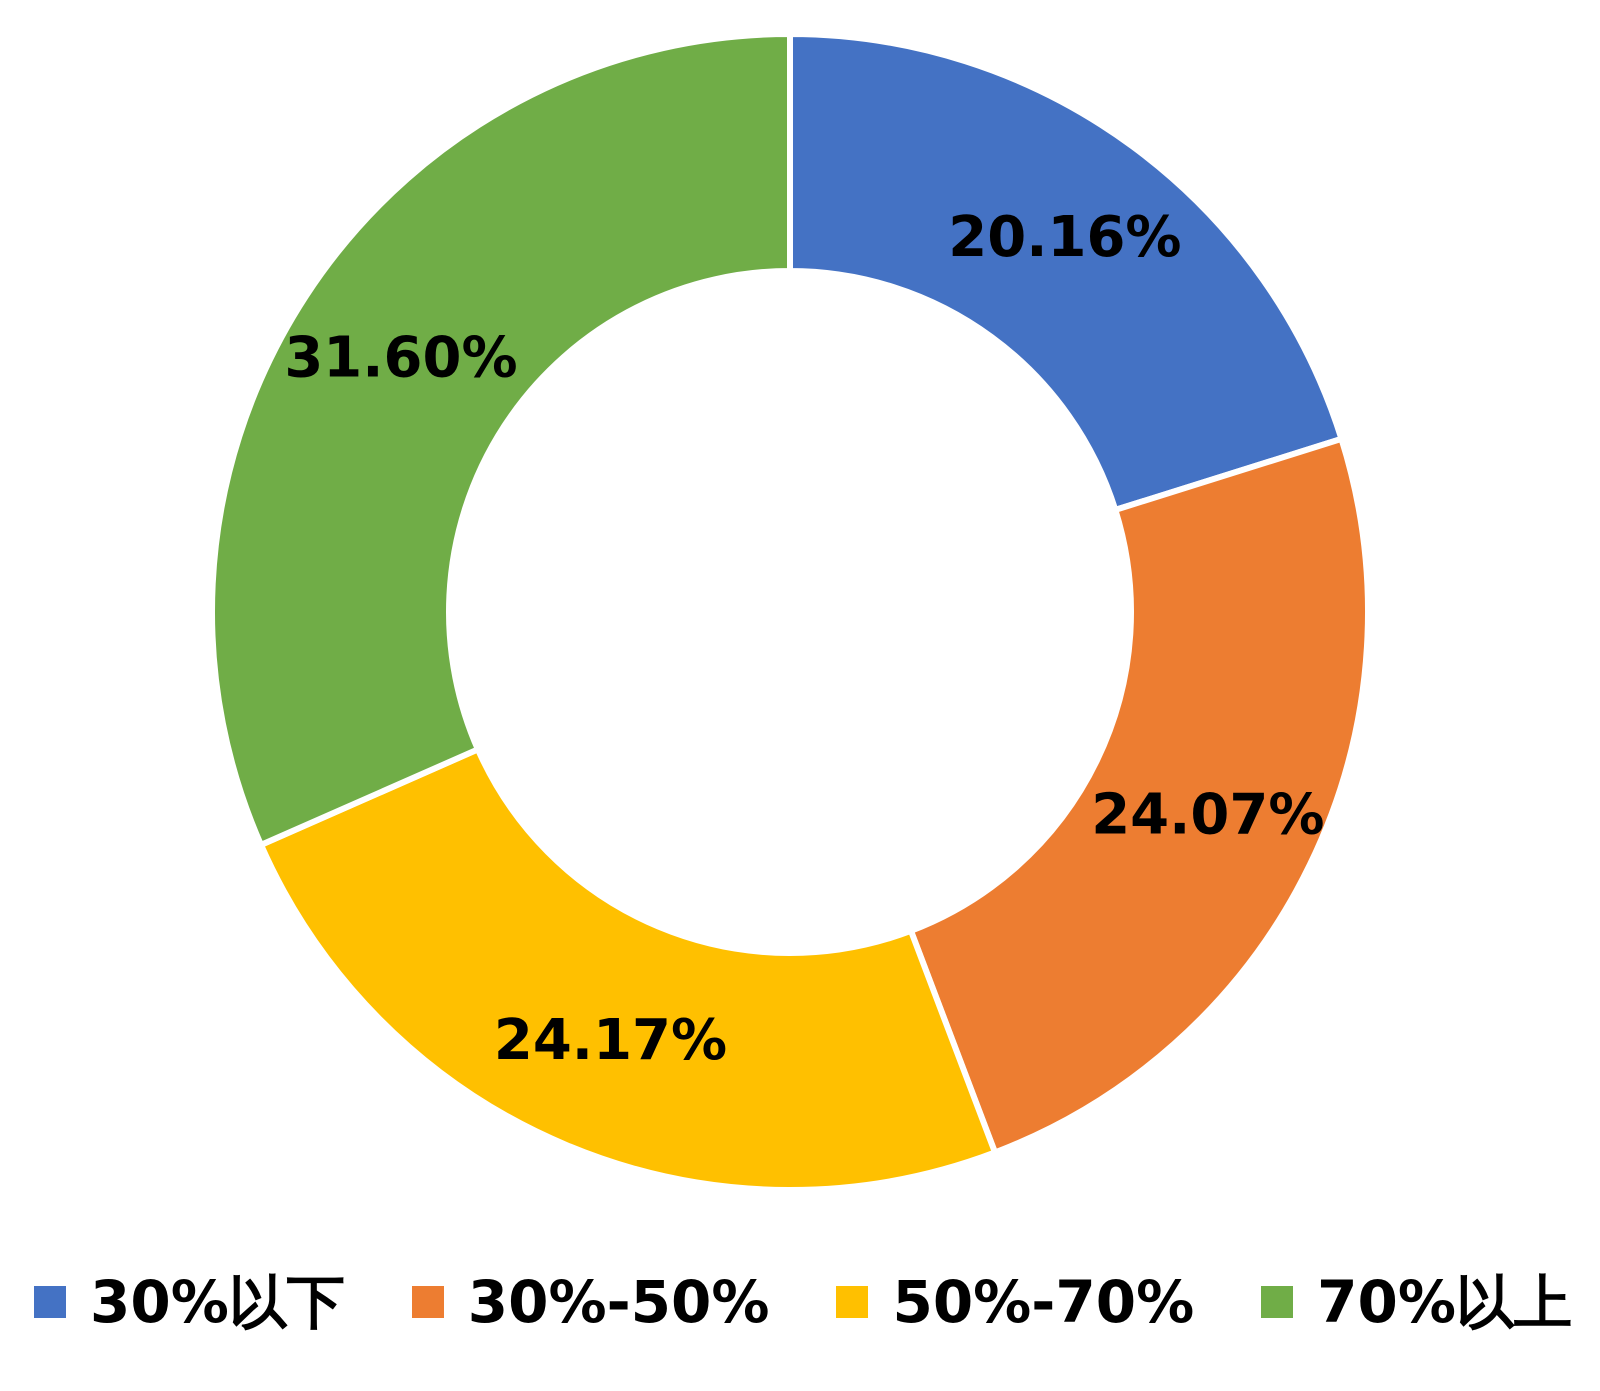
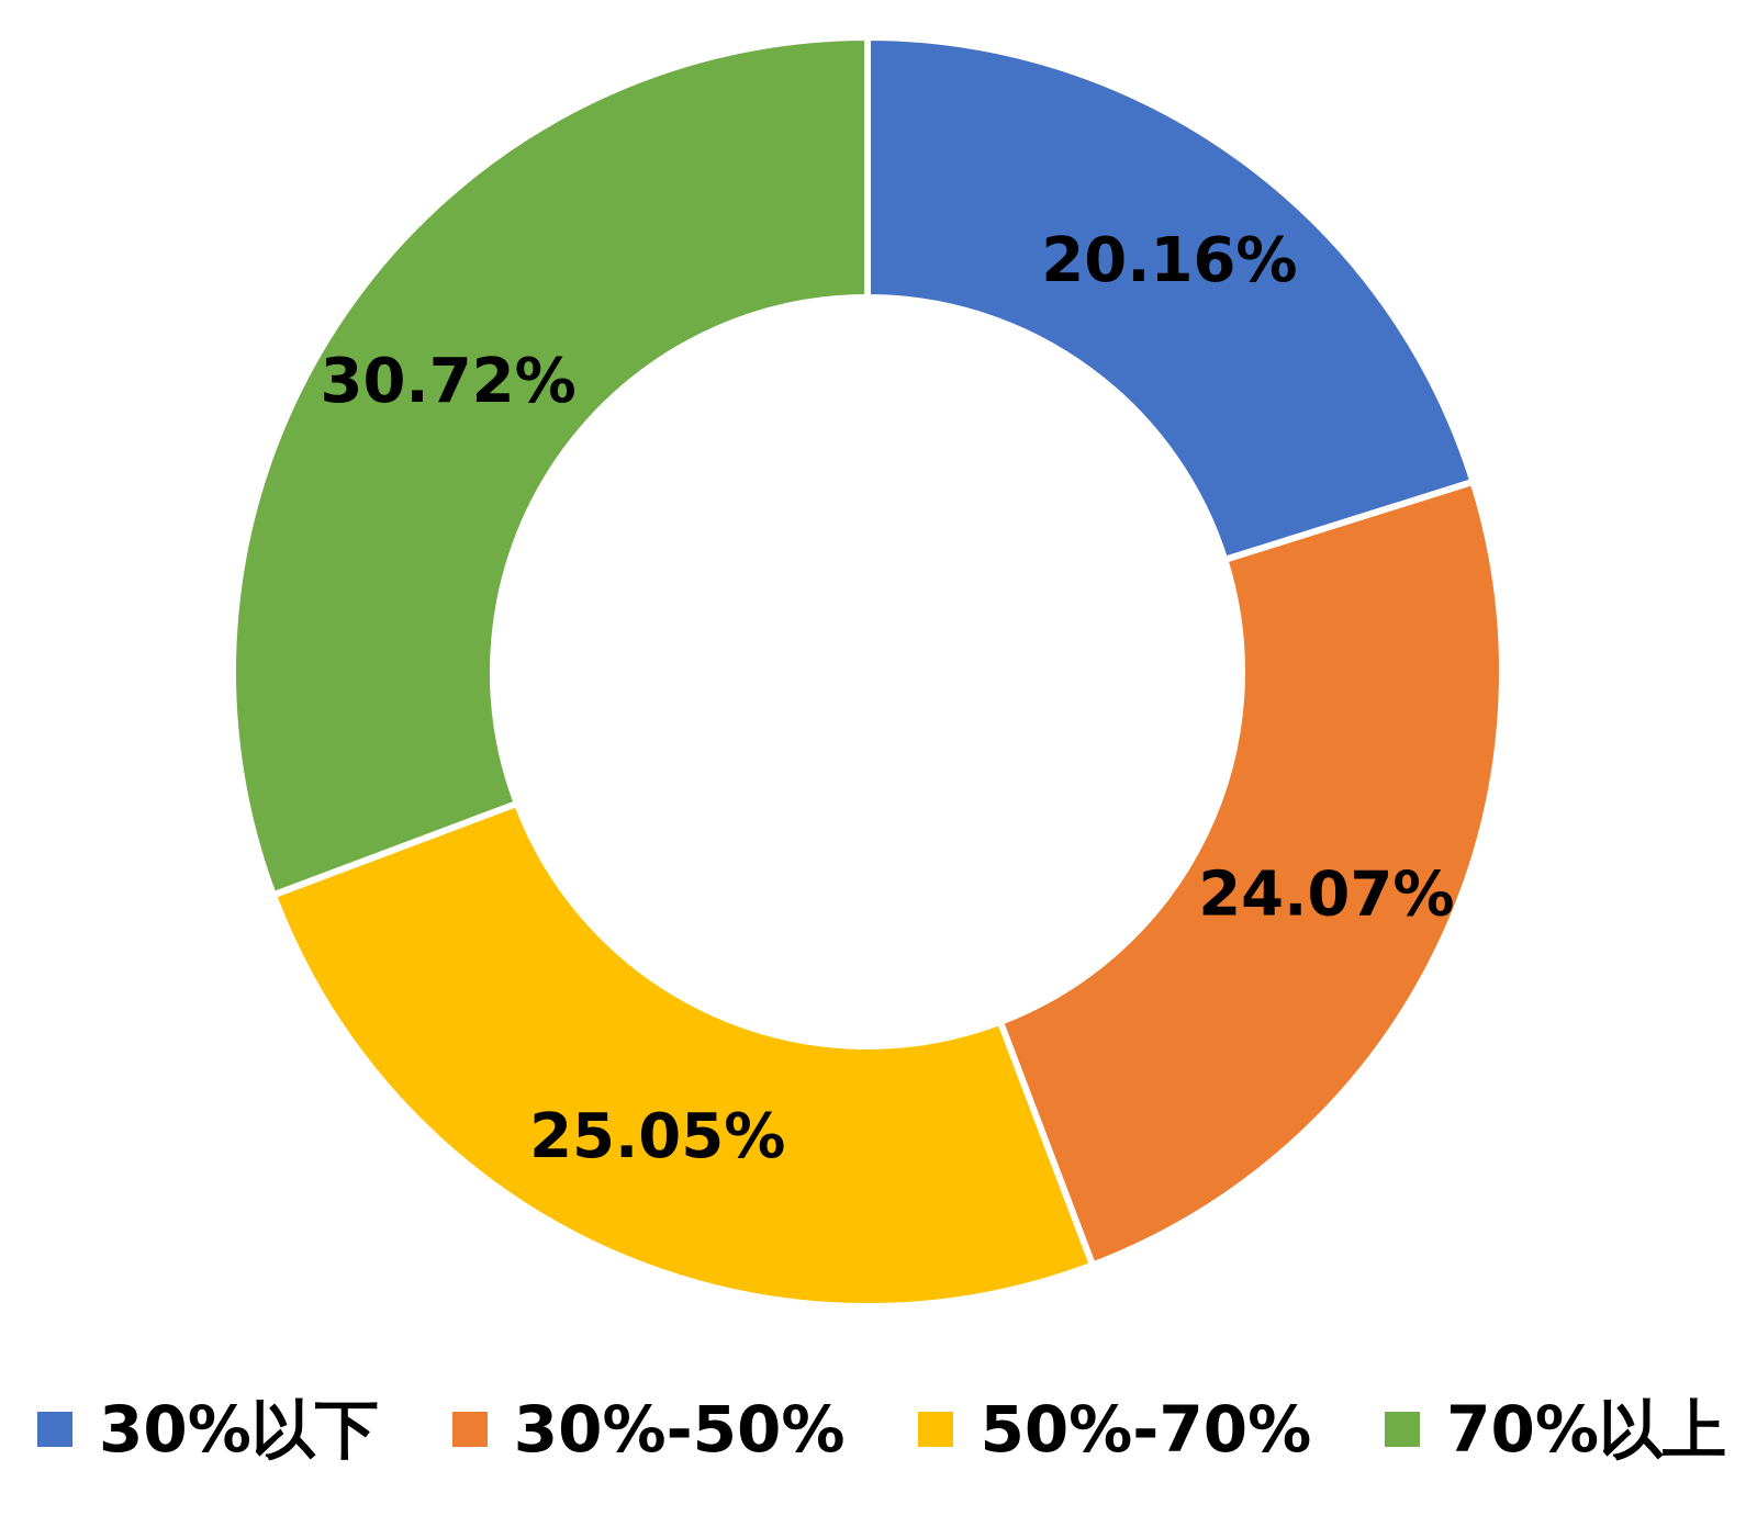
50%-70%: 24.17% -> 25.05%
70%以上: 31.60% -> 30.72%
